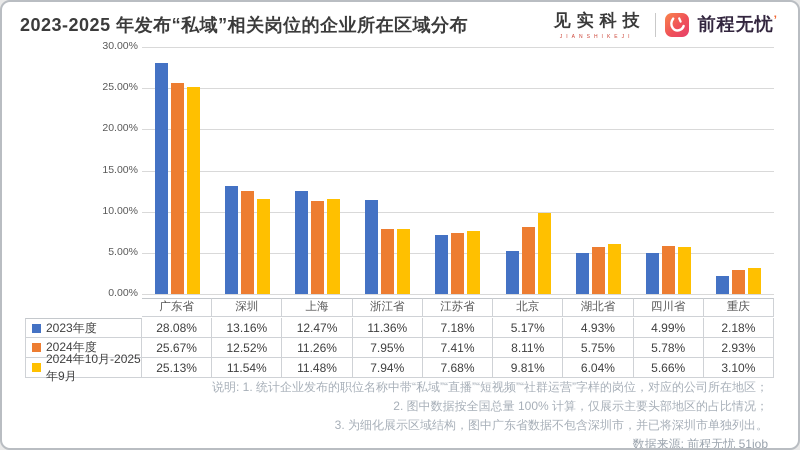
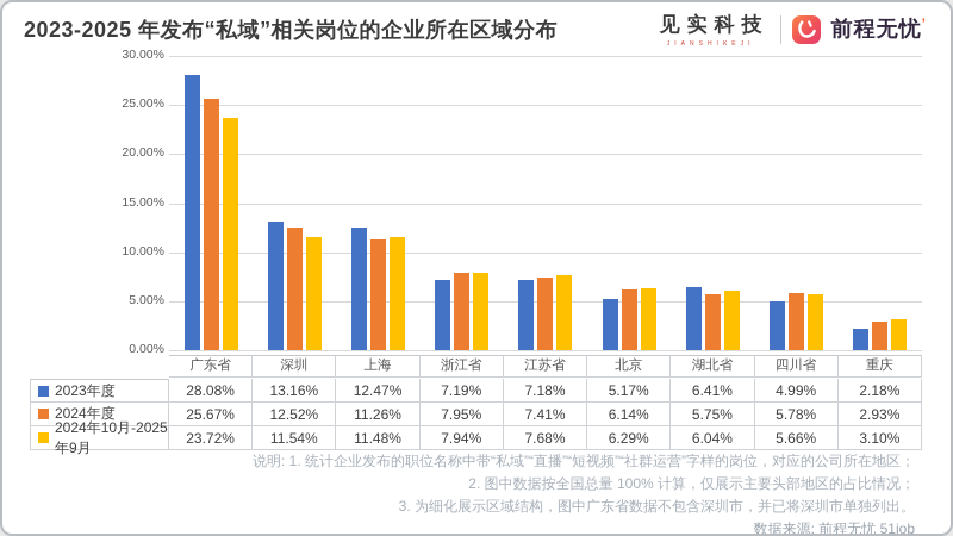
2024年10月-2025年9月/广东省: 25.13% -> 23.72%
2023年度/浙江省: 11.36% -> 7.19%
2024年度/北京: 8.11% -> 6.14%
2024年10月-2025年9月/北京: 9.81% -> 6.29%
2023年度/湖北省: 4.93% -> 6.41%
